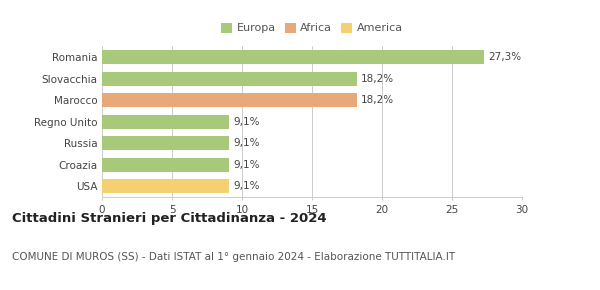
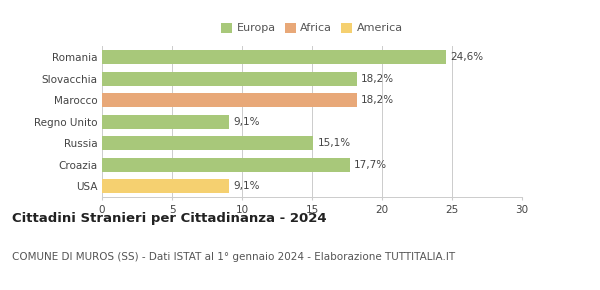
Romania: 27,3% -> 24,6%
Russia: 9,1% -> 15,1%
Croazia: 9,1% -> 17,7%
